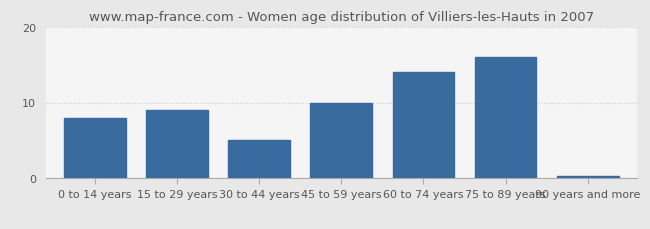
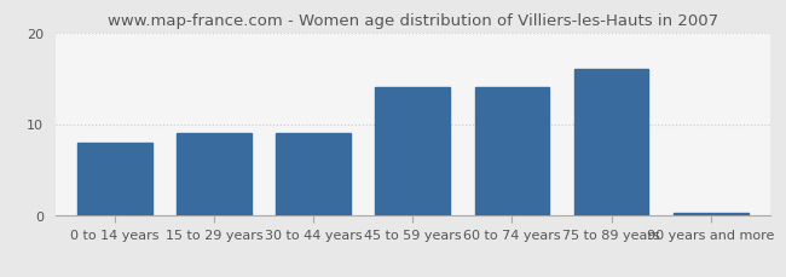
30 to 44 years: 5.0 -> 9.0
45 to 59 years: 10.0 -> 14.0
